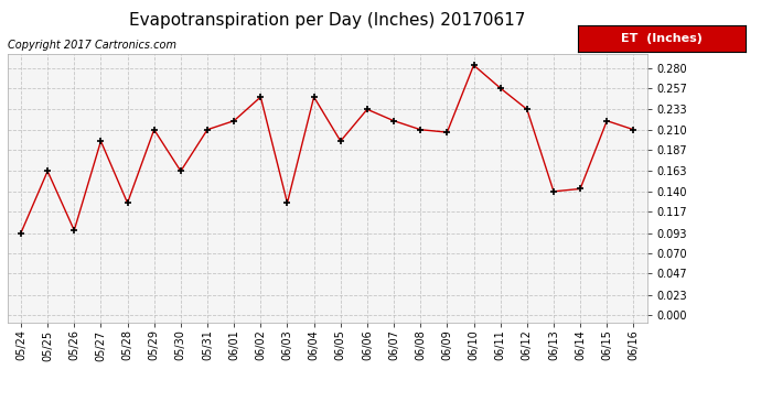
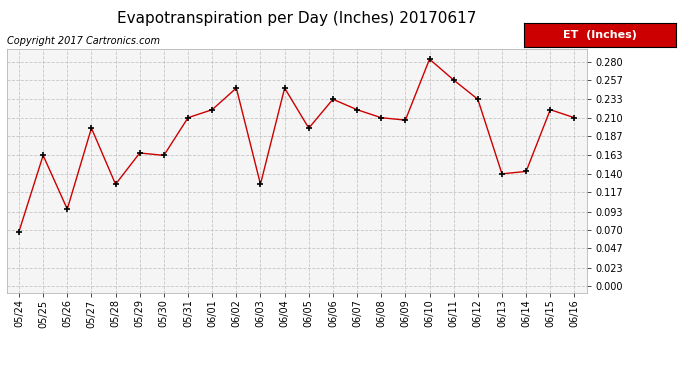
05/24: 0.093 -> 0.068
05/29: 0.210 -> 0.166
